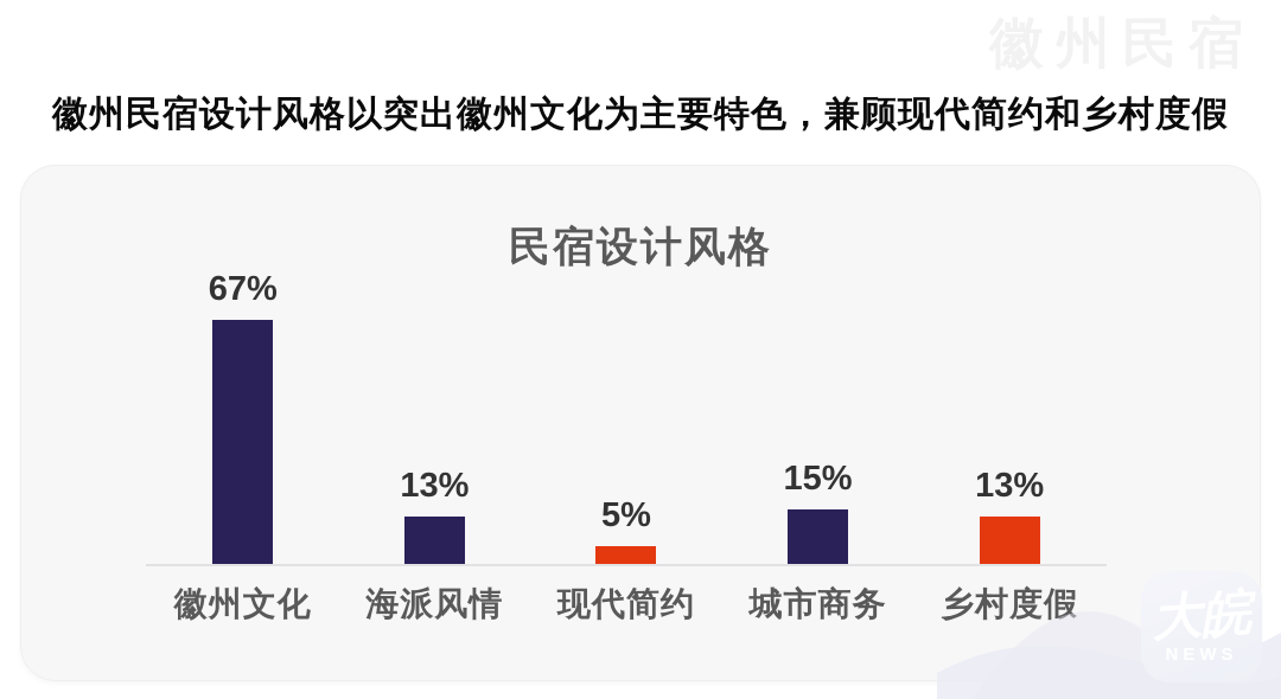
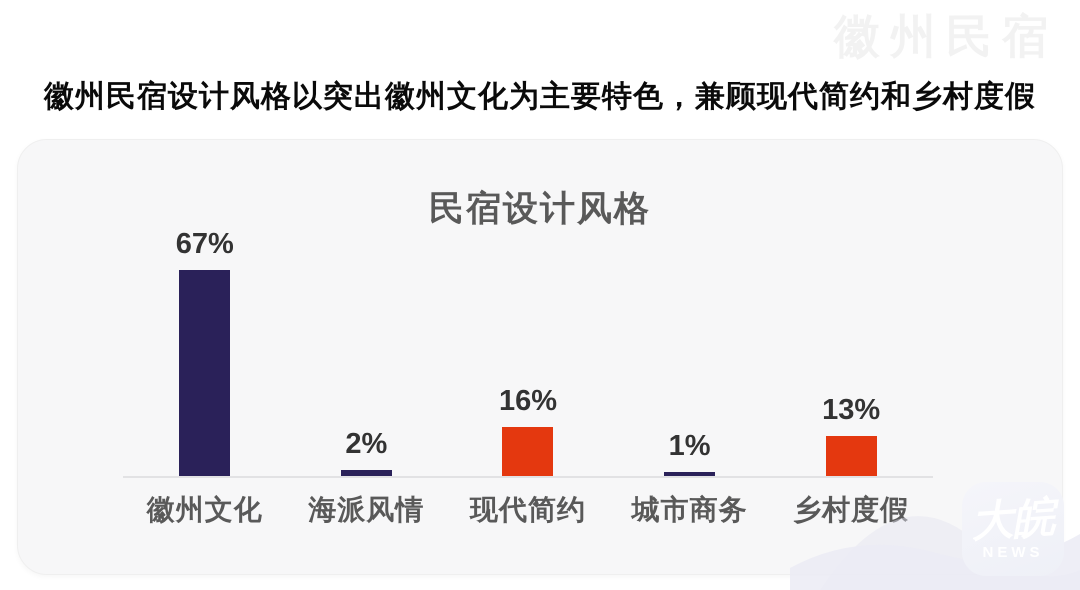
海派风情: 13% -> 2%
现代简约: 5% -> 16%
城市商务: 15% -> 1%
